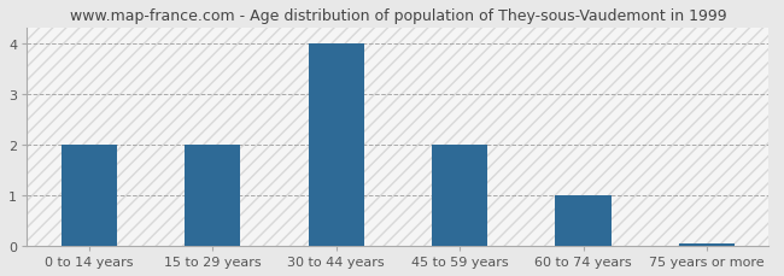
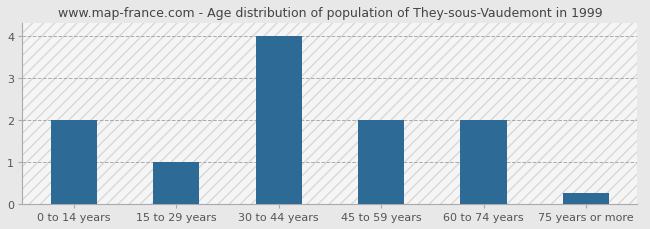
15 to 29 years: 2.00 -> 1.00
60 to 74 years: 1.00 -> 2.00
75 years or more: 0.05 -> 0.25
